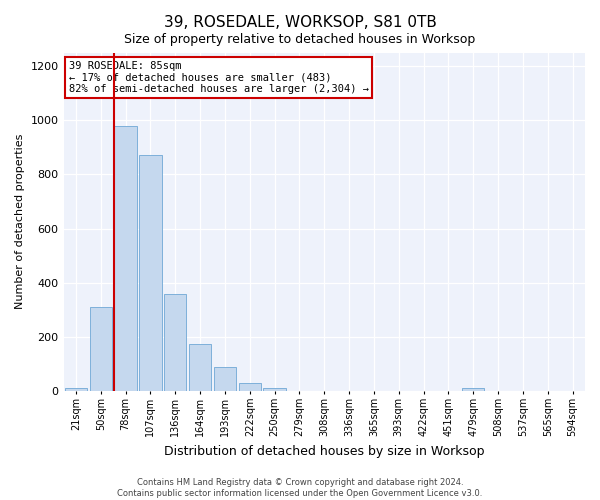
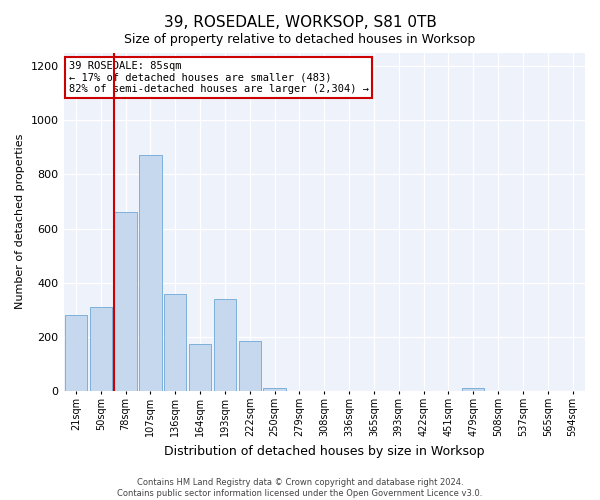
21sqm: 10 -> 280
78sqm: 980 -> 660
193sqm: 90 -> 340
222sqm: 30 -> 185
